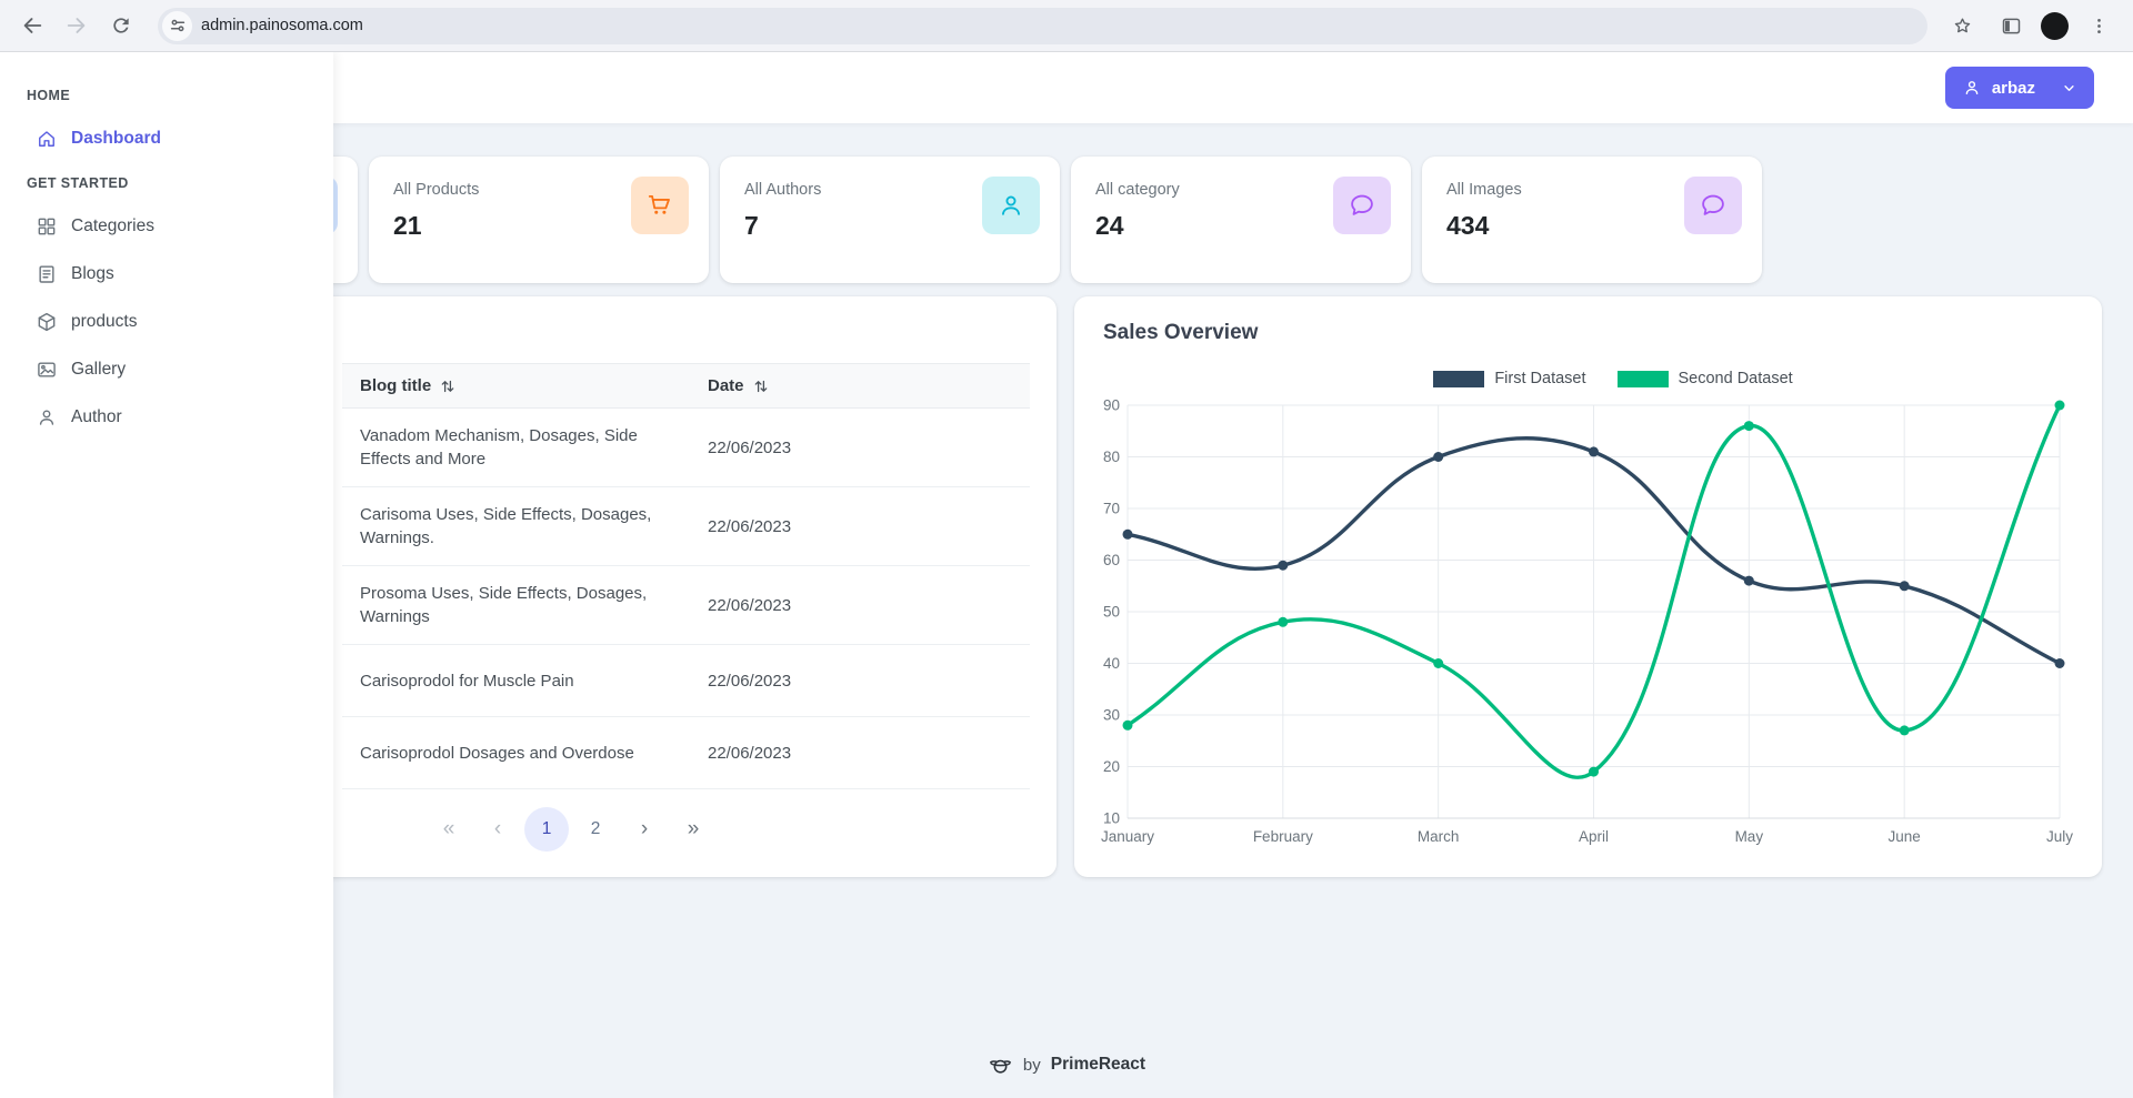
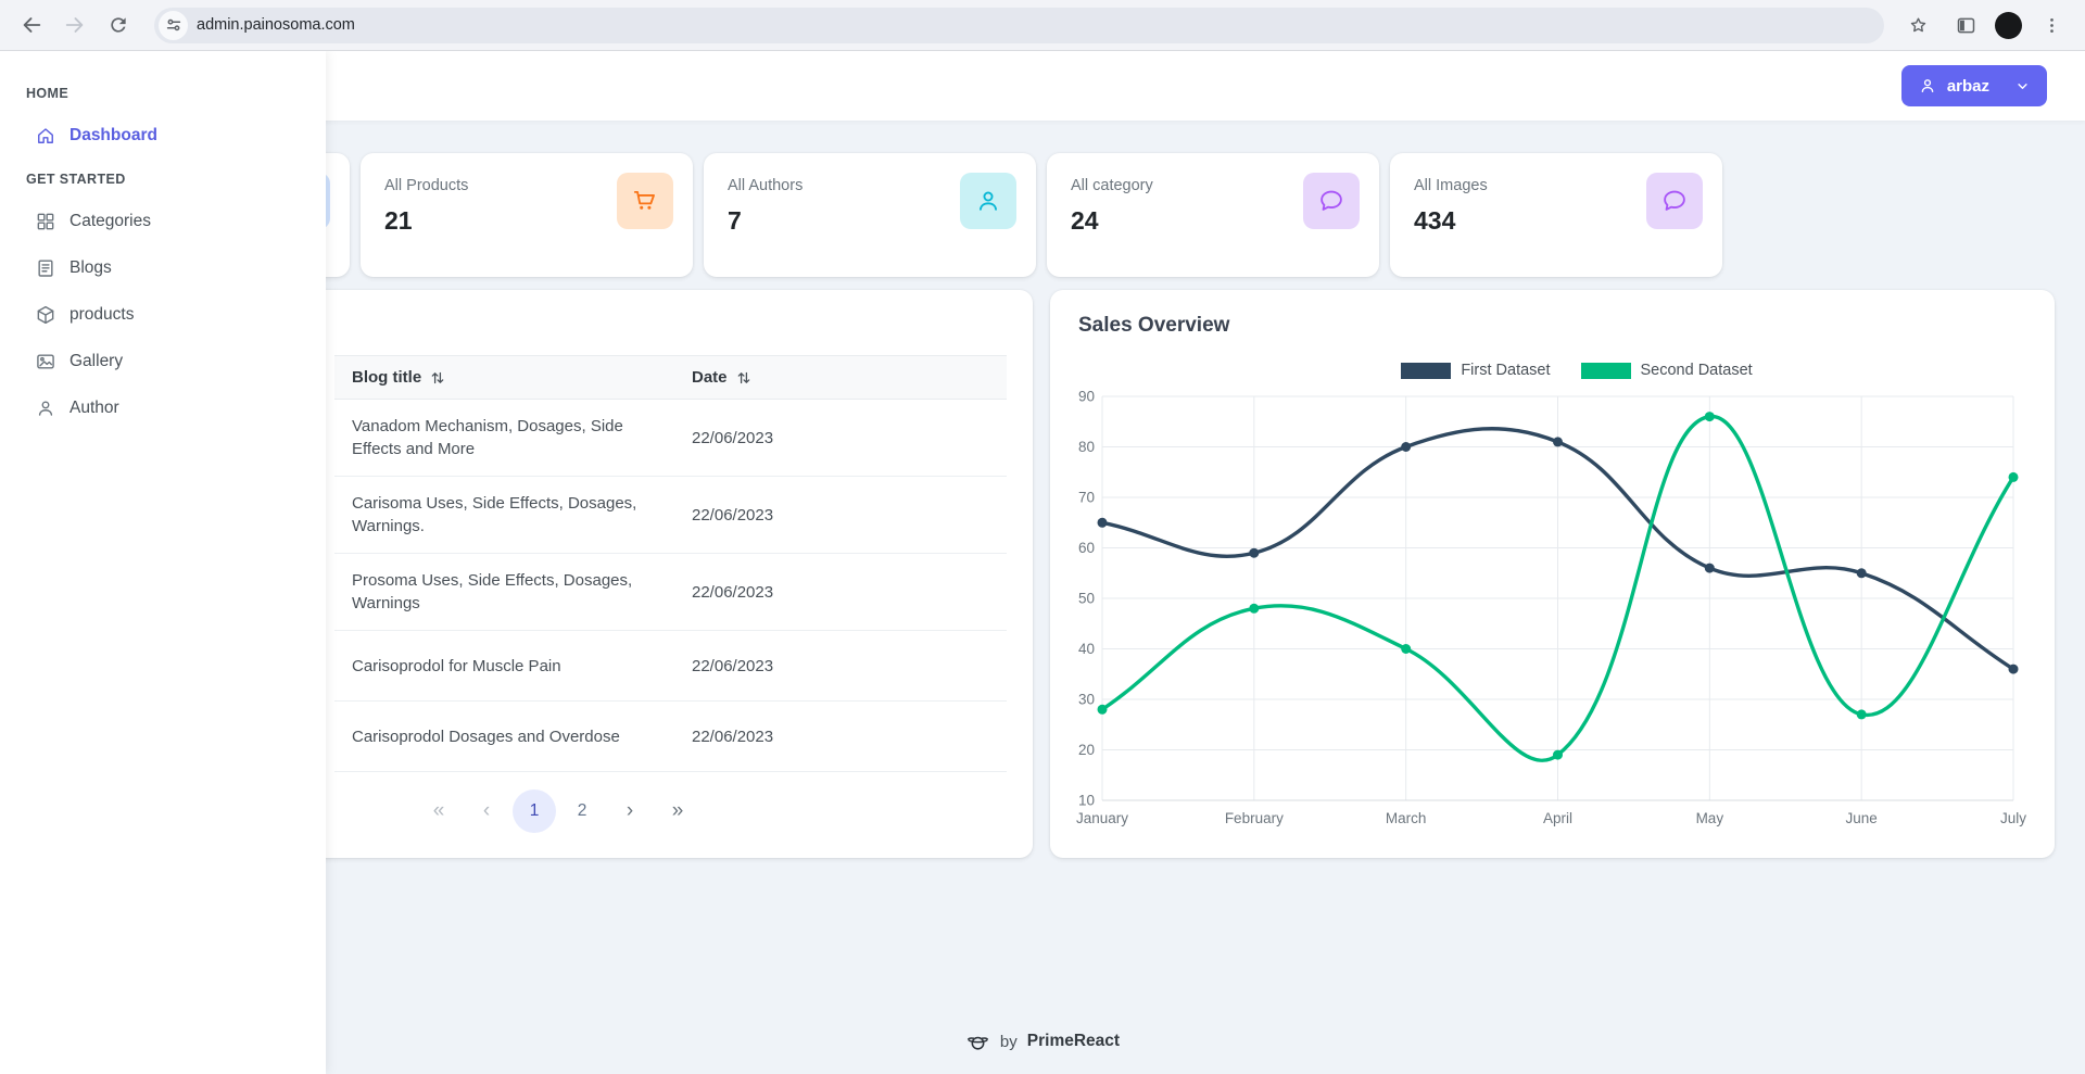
First Dataset/July: 40 -> 36
Second Dataset/July: 90 -> 74
